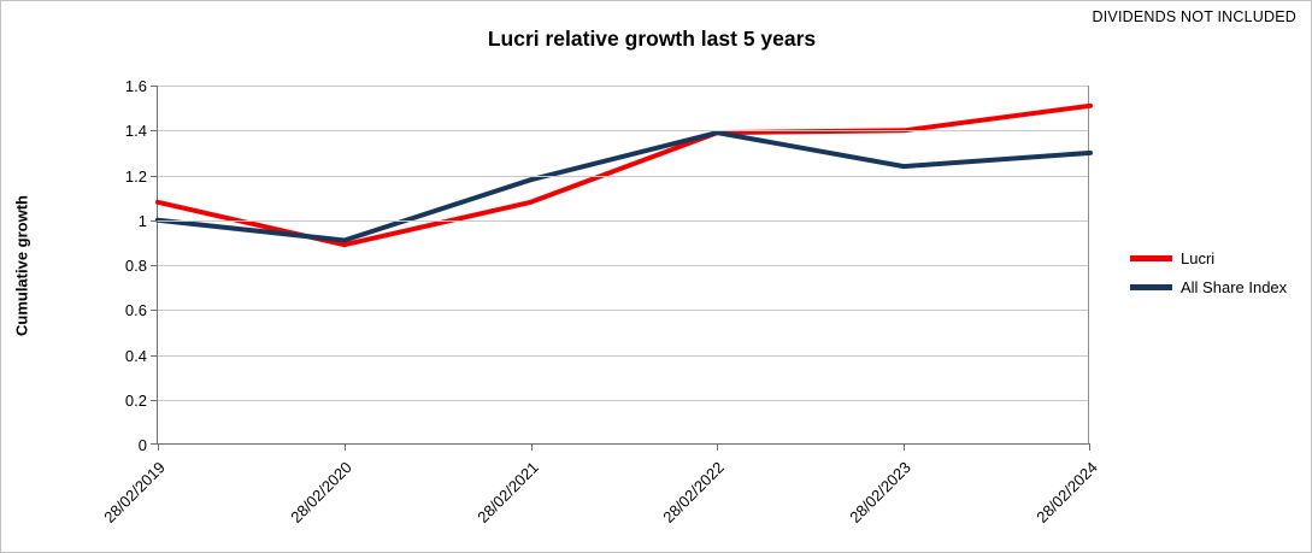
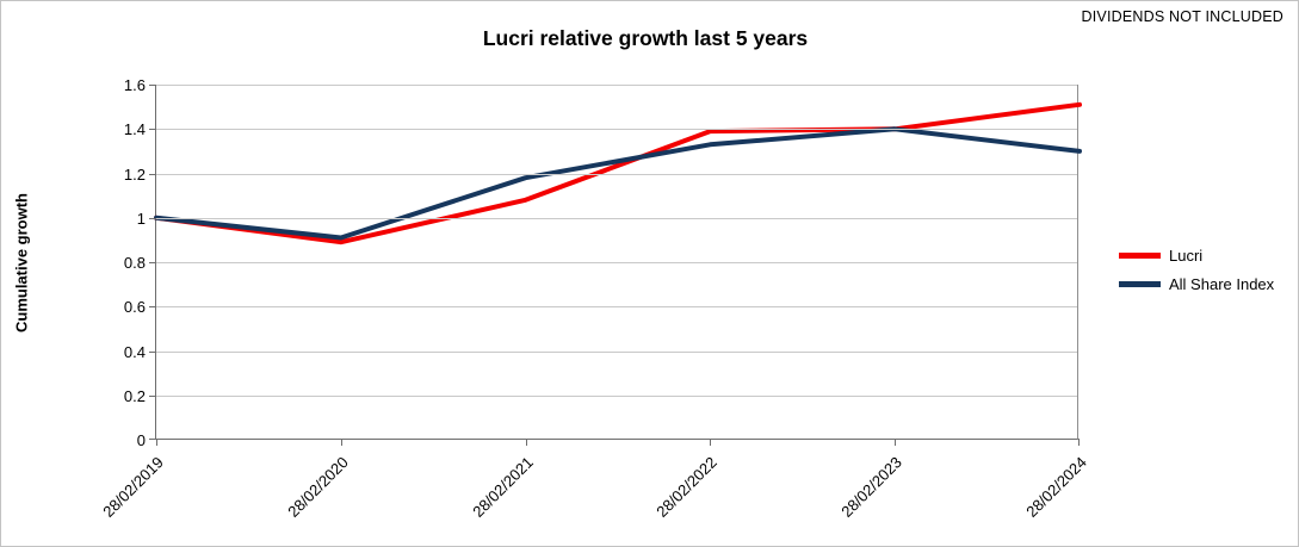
Lucri/28/02/2019: 1.08 -> 1.00
All Share Index/28/02/2022: 1.39 -> 1.33
All Share Index/28/02/2023: 1.24 -> 1.40
